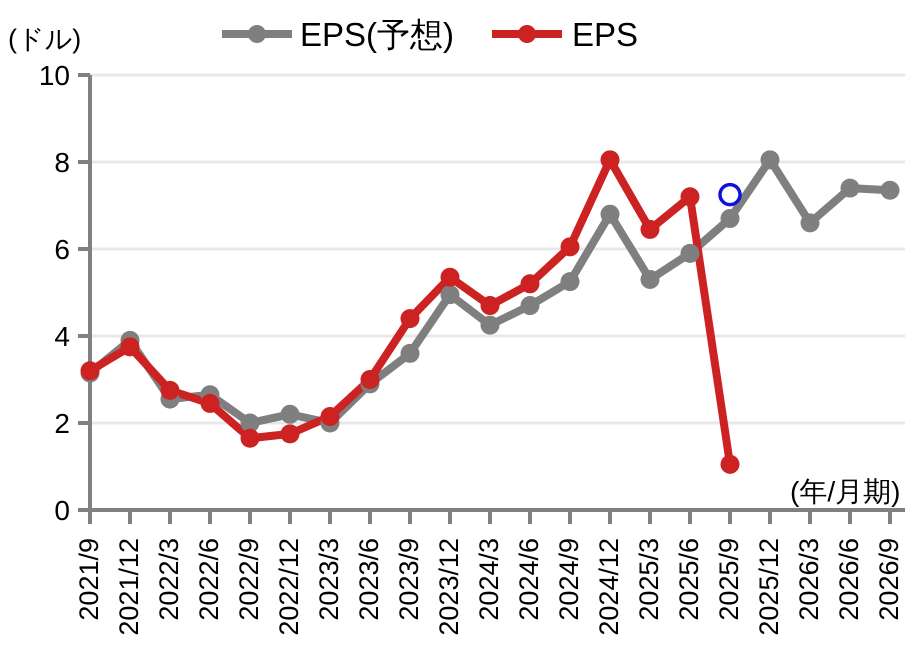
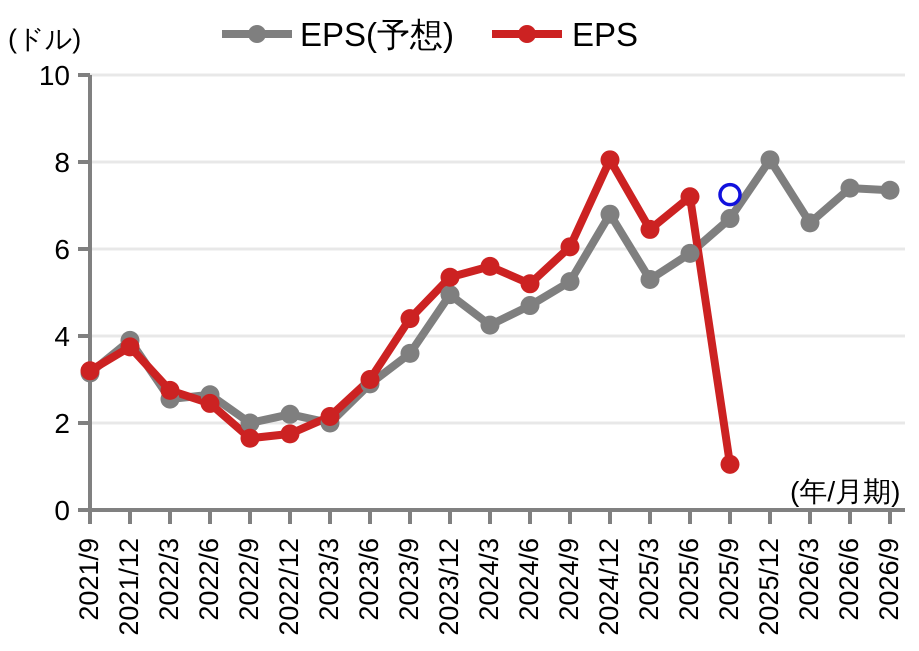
EPS/2024/3: 4.7 -> 5.6
